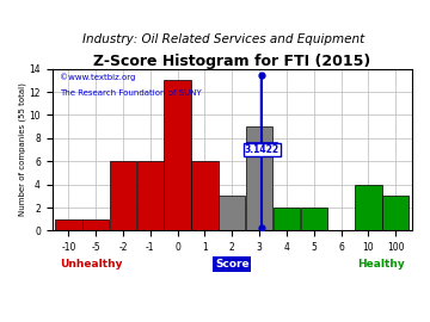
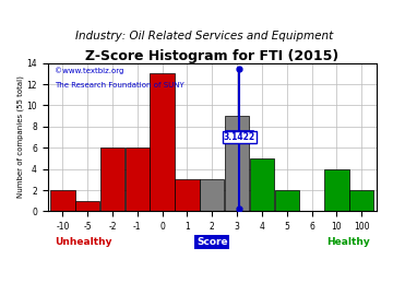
-10: 1 -> 2
1: 6 -> 3
4: 2 -> 5
100: 3 -> 2
